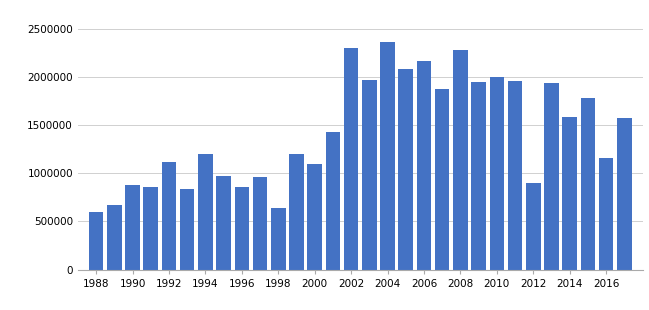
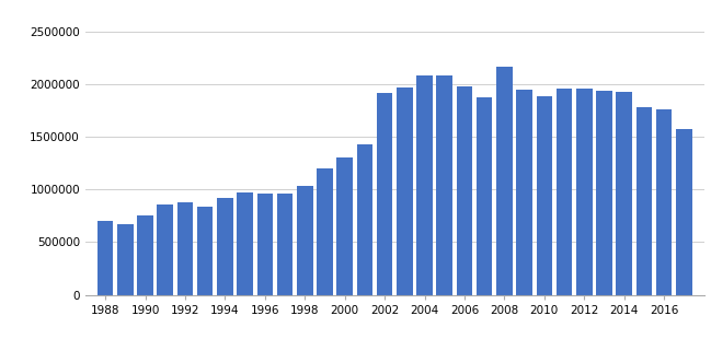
1988: 600000 -> 700000
1990: 880000 -> 750000
1992: 1120000 -> 880000
1994: 1200000 -> 920000
1996: 860000 -> 960000
1998: 640000 -> 1030000
2000: 1100000 -> 1300000
2002: 2300000 -> 1920000
2004: 2360000 -> 2080000
2006: 2160000 -> 1980000
2008: 2280000 -> 2160000
2010: 2000000 -> 1880000
2012: 900000 -> 1960000
2014: 1580000 -> 1930000
2016: 1160000 -> 1760000
